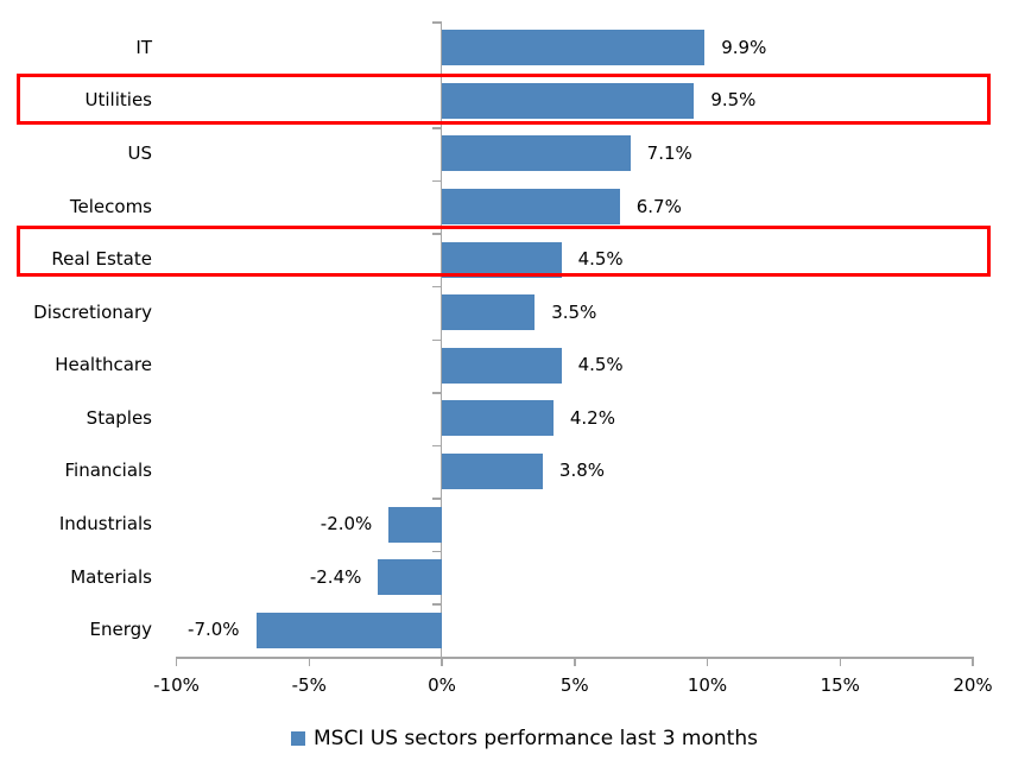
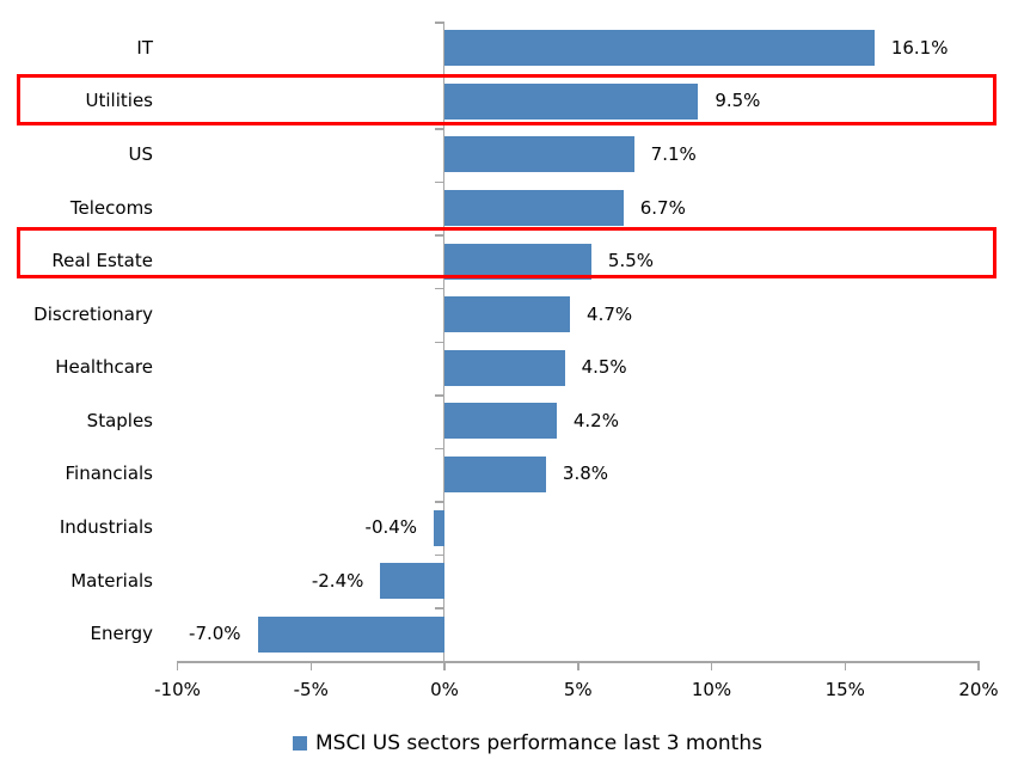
IT: 9.9% -> 16.1%
Real Estate: 4.5% -> 5.5%
Discretionary: 3.5% -> 4.7%
Industrials: -2.0% -> -0.4%
